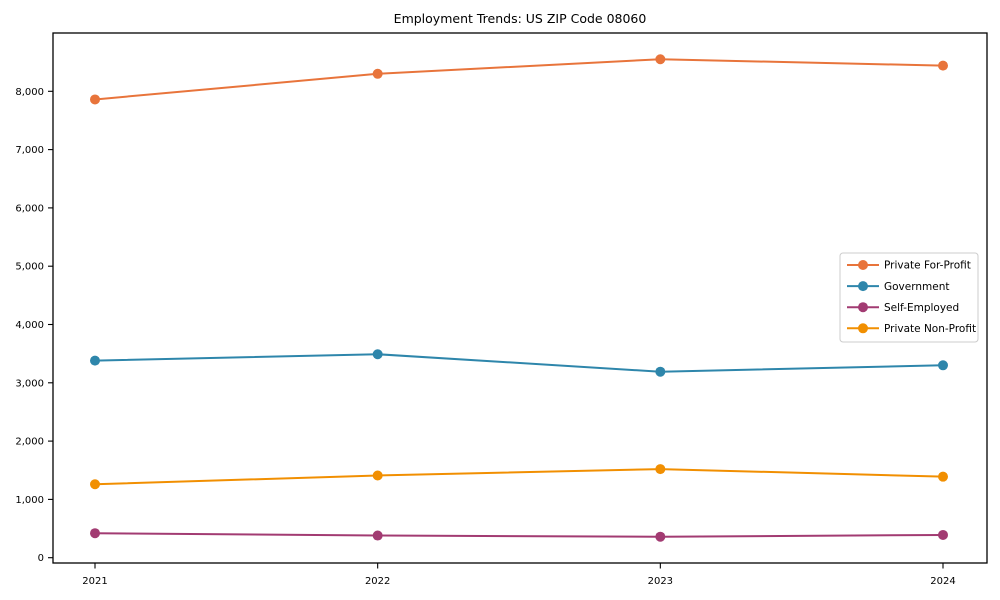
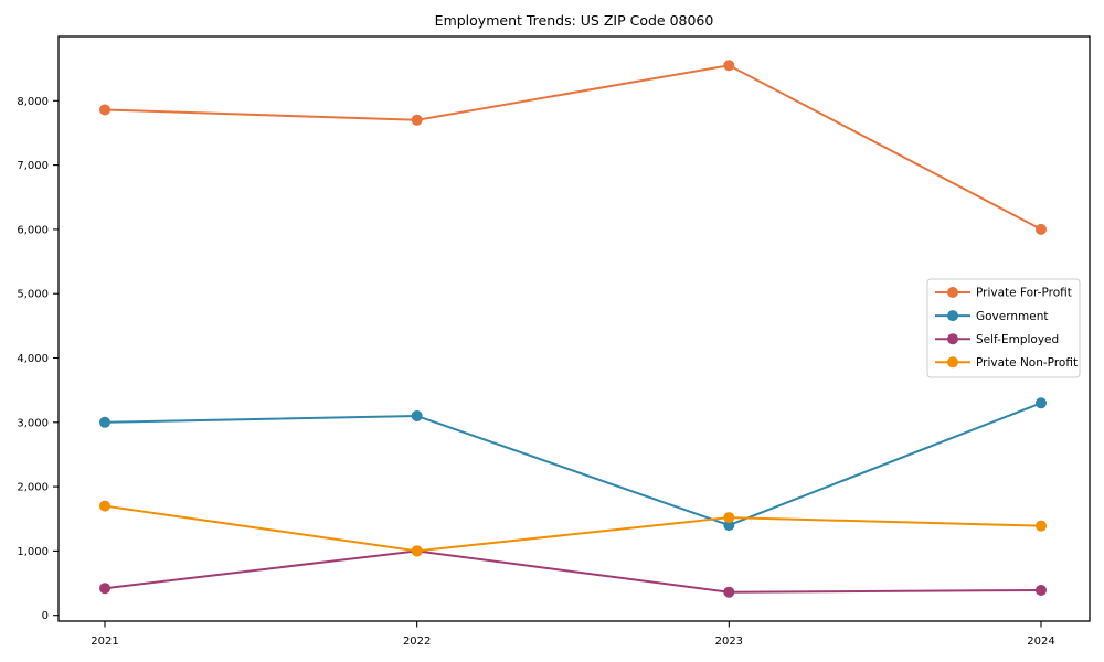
Government/2021: 3400 -> 3000
Private Non-Profit/2021: 1300 -> 1700
Private For-Profit/2022: 8300 -> 7700
Government/2022: 3500 -> 3100
Self-Employed/2022: 400 -> 1000
Private Non-Profit/2022: 1400 -> 1000
Government/2023: 3200 -> 1400
Private For-Profit/2024: 8400 -> 6000
